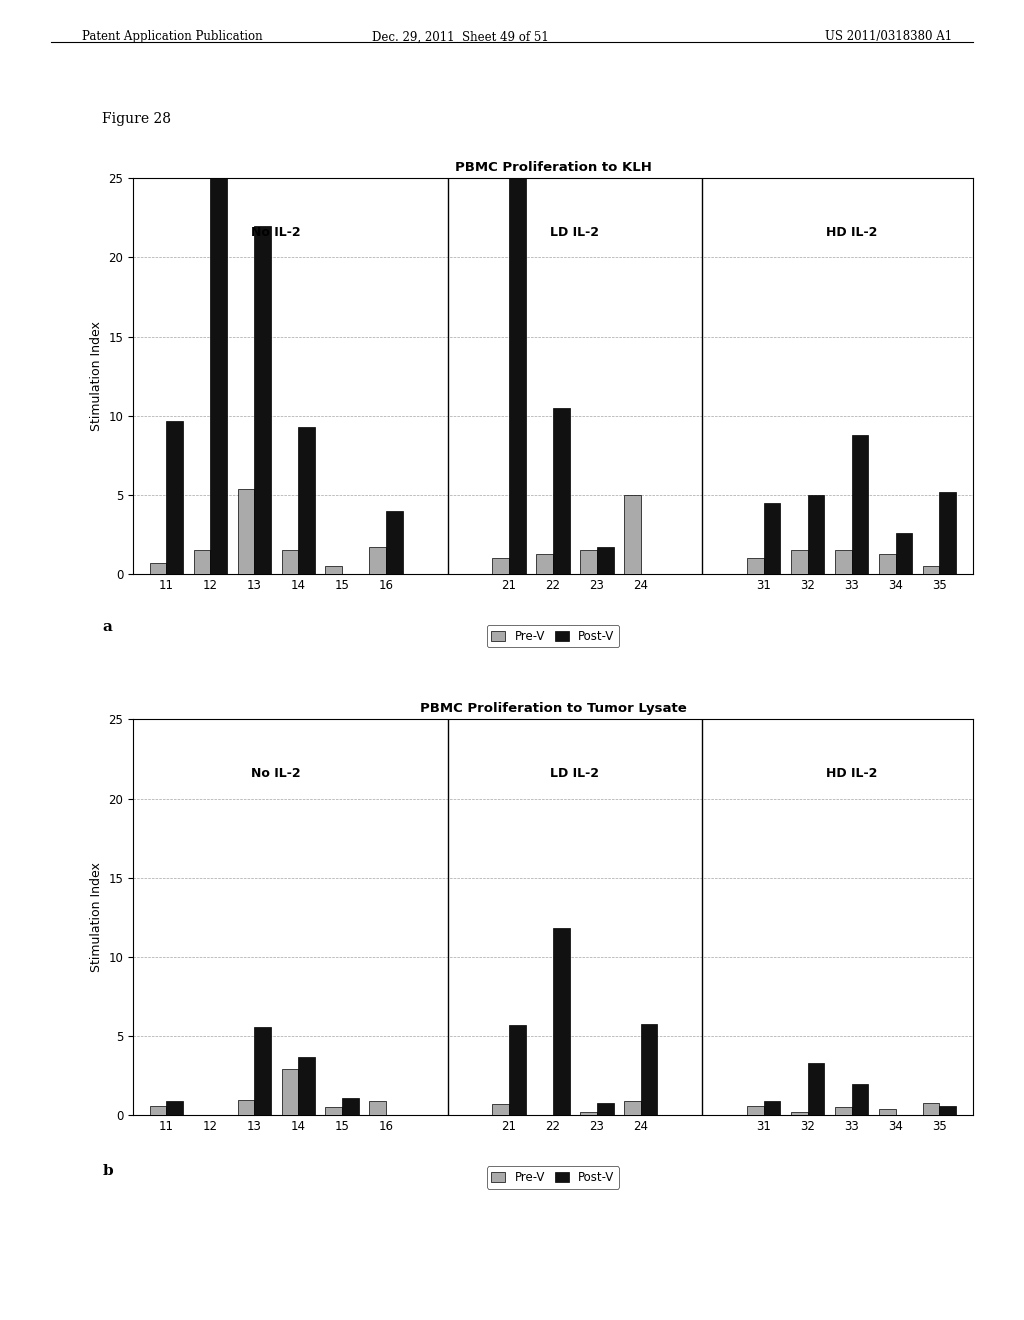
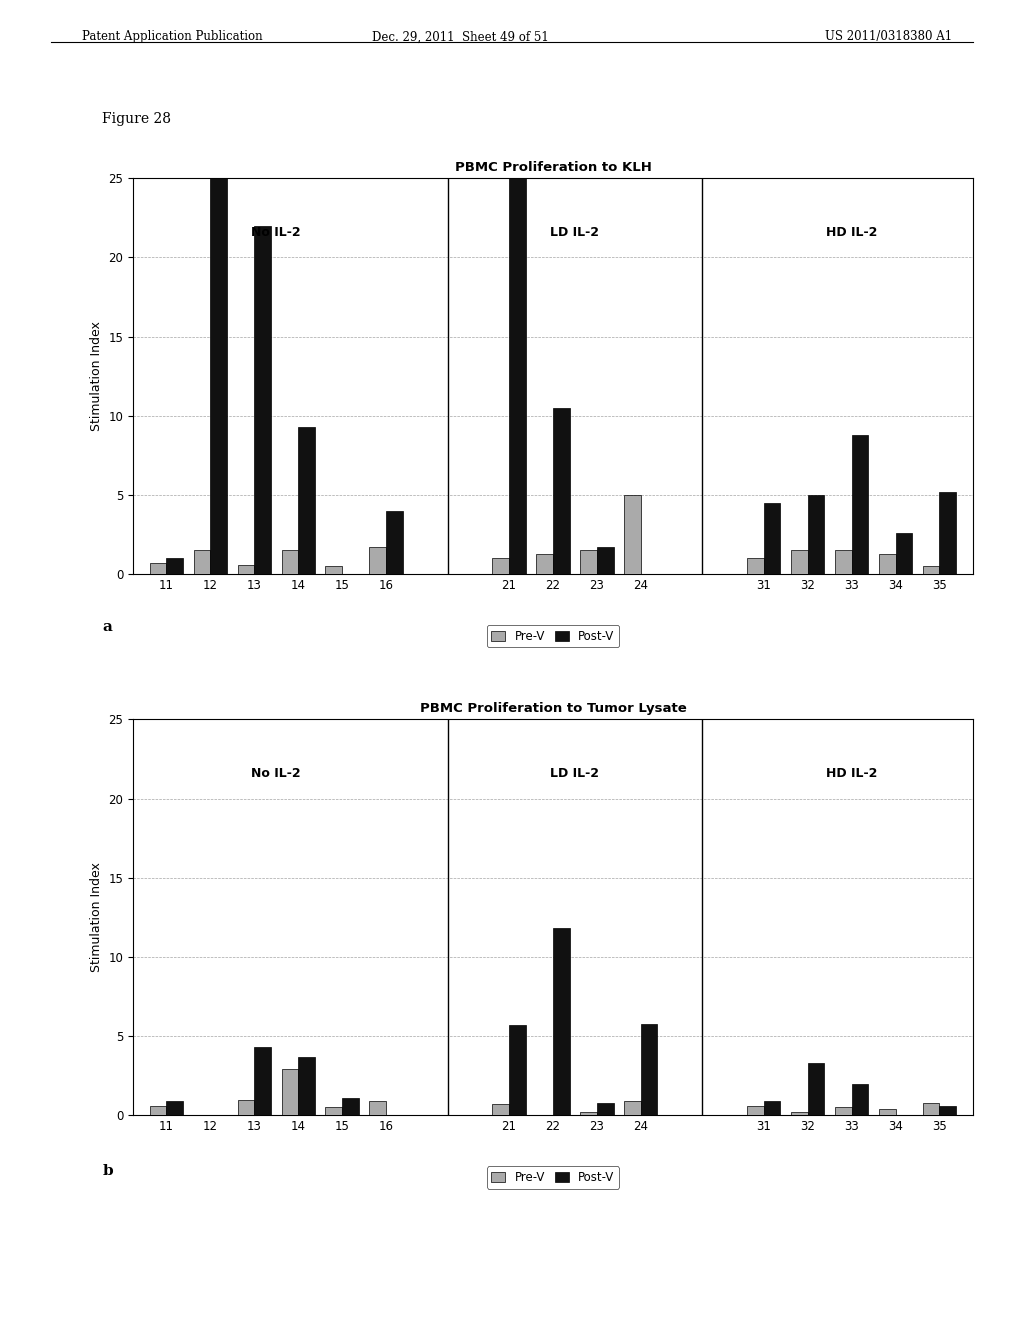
PBMC Proliferation to KLH/Post-V/11: 9.7 -> 1.0
PBMC Proliferation to KLH/Pre-V/13: 5.4 -> 0.6
PBMC Proliferation to Tumor Lysate/Post-V/13: 5.6 -> 4.3
